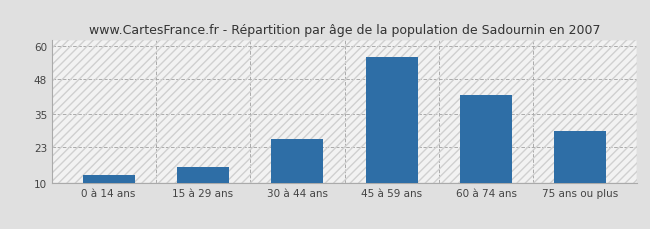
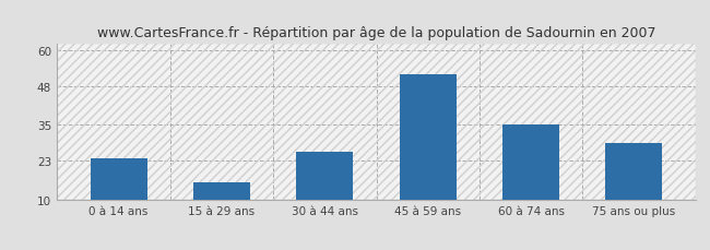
0 à 14 ans: 13 -> 24
45 à 59 ans: 56 -> 52
60 à 74 ans: 42 -> 35
